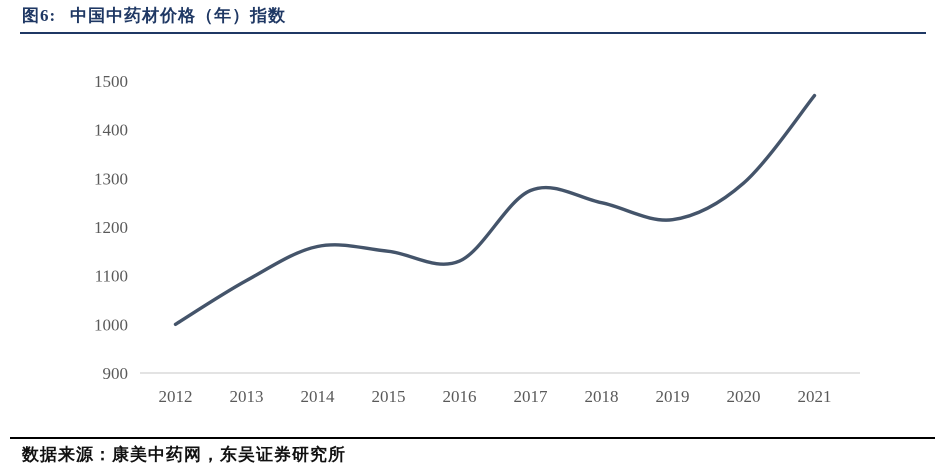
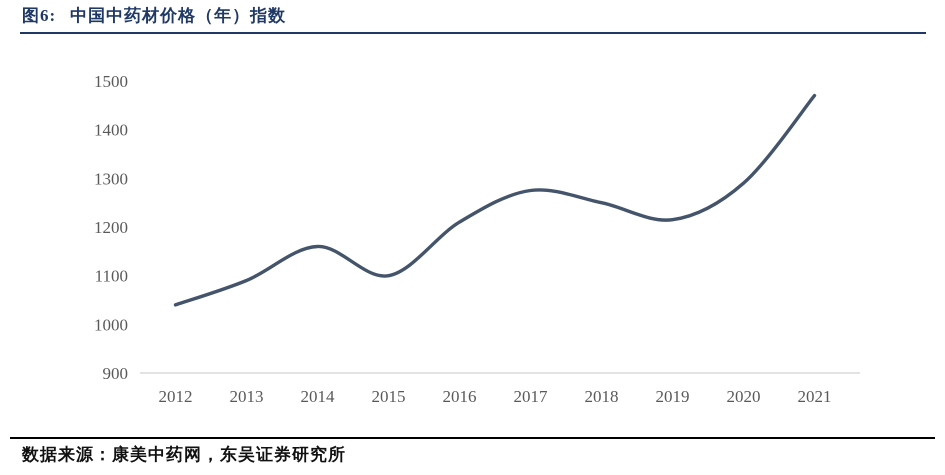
2012: 1000 -> 1040
2015: 1150 -> 1100
2016: 1130 -> 1210
